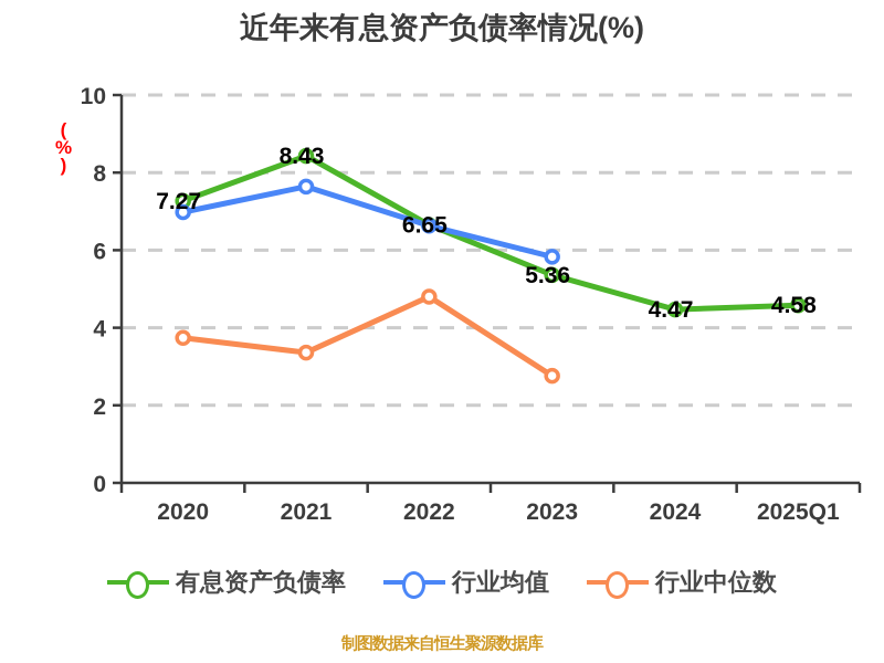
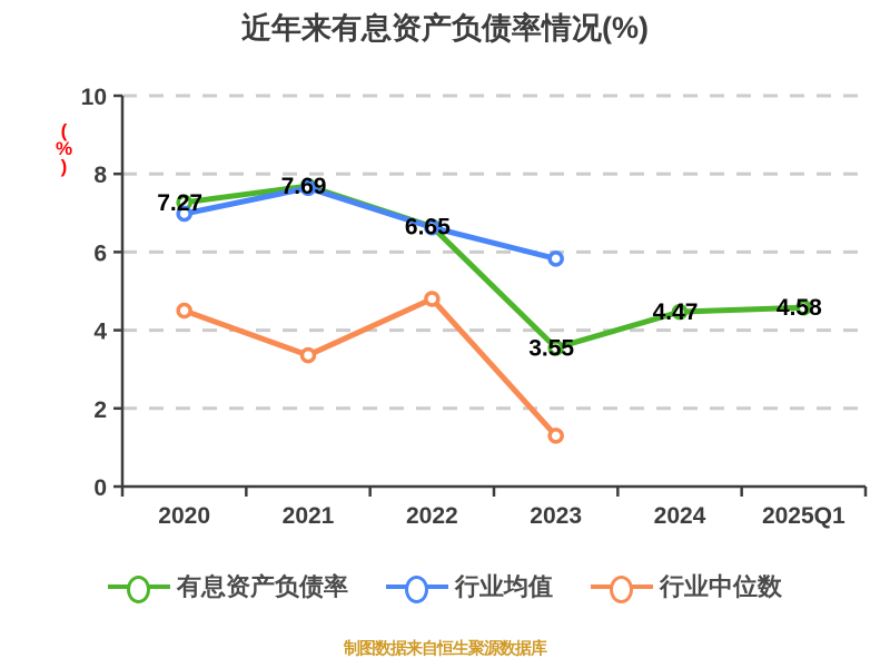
行业中位数/2020: 3.7 -> 4.5
有息资产负债率/2021: 8.43 -> 7.69
有息资产负债率/2023: 5.36 -> 3.55
行业中位数/2023: 2.8 -> 1.3
